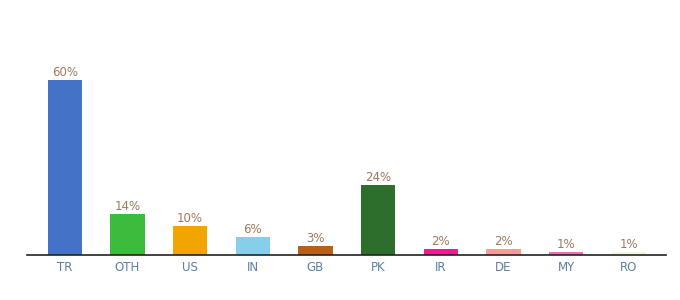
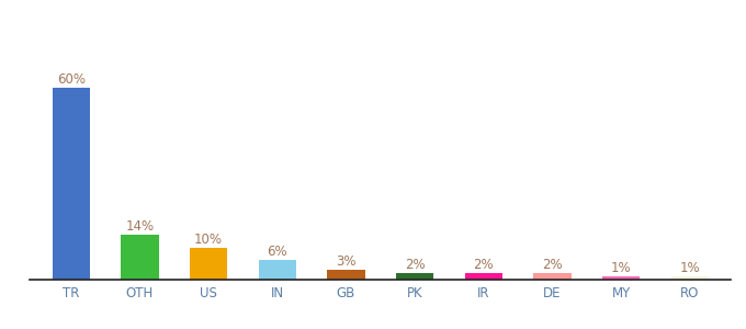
PK: 24% -> 2%
